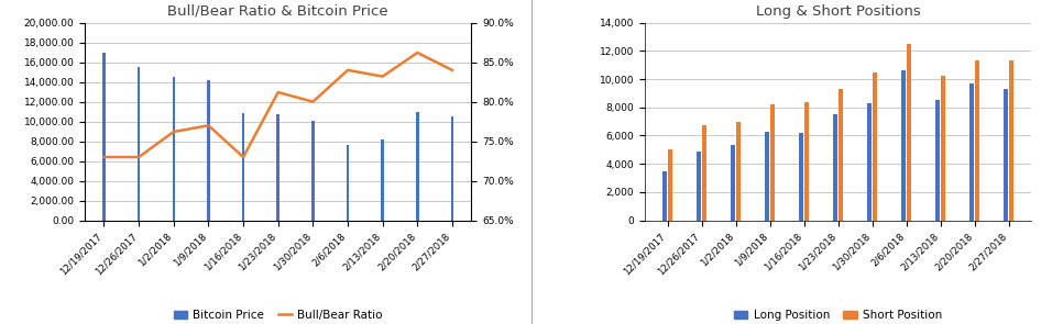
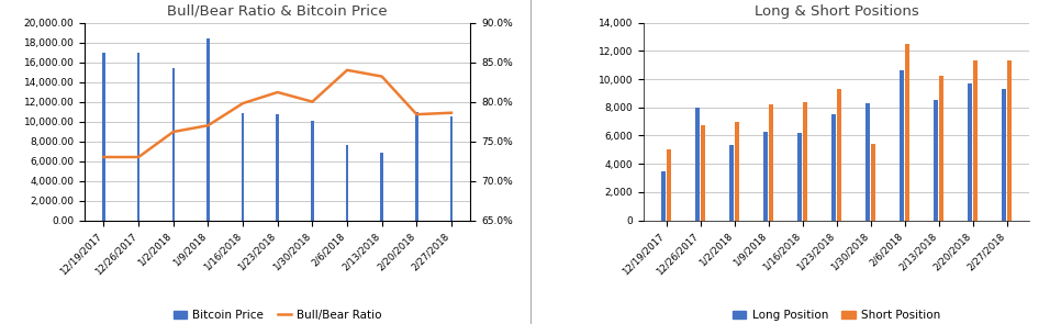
Bull/Bear Ratio & Bitcoin Price/Bitcoin Price/12/26/2017: 15,500 -> 17,000
Bull/Bear Ratio & Bitcoin Price/Bitcoin Price/1/2/2018: 14,500 -> 15,400
Bull/Bear Ratio & Bitcoin Price/Bitcoin Price/1/9/2018: 14,200 -> 18,400
Bull/Bear Ratio & Bitcoin Price/Bull/Bear Ratio/1/16/2018: 73.0% -> 79.8%
Bull/Bear Ratio & Bitcoin Price/Bitcoin Price/2/13/2018: 8,200 -> 6,800
Bull/Bear Ratio & Bitcoin Price/Bull/Bear Ratio/2/20/2018: 86.2% -> 78.4%
Bull/Bear Ratio & Bitcoin Price/Bull/Bear Ratio/2/27/2018: 84.0% -> 78.6%
Long & Short Positions/Long Position/12/26/2017: 4,900 -> 8,000
Long & Short Positions/Short Position/1/30/2018: 10,500 -> 5,400
